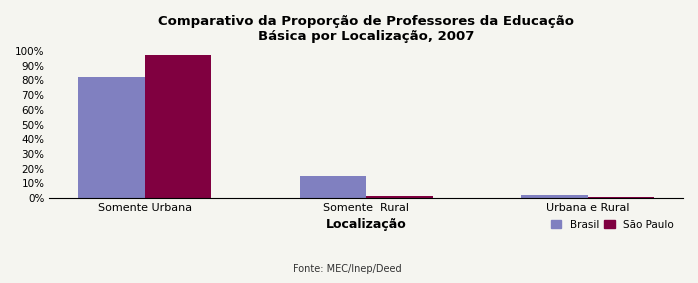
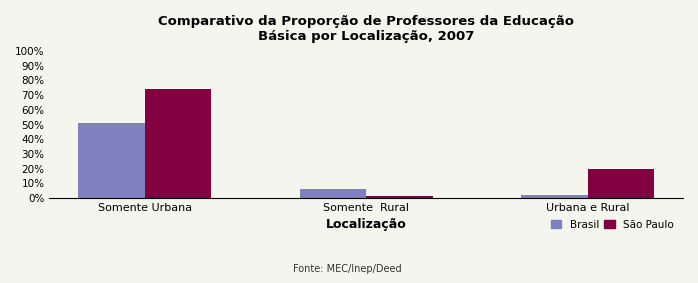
Brasil/Somente Urbana: 83% -> 51%
São Paulo/Somente Urbana: 97% -> 74%
Brasil/Somente Rural: 15% -> 6%
São Paulo/Urbana e Rural: 1% -> 20%
